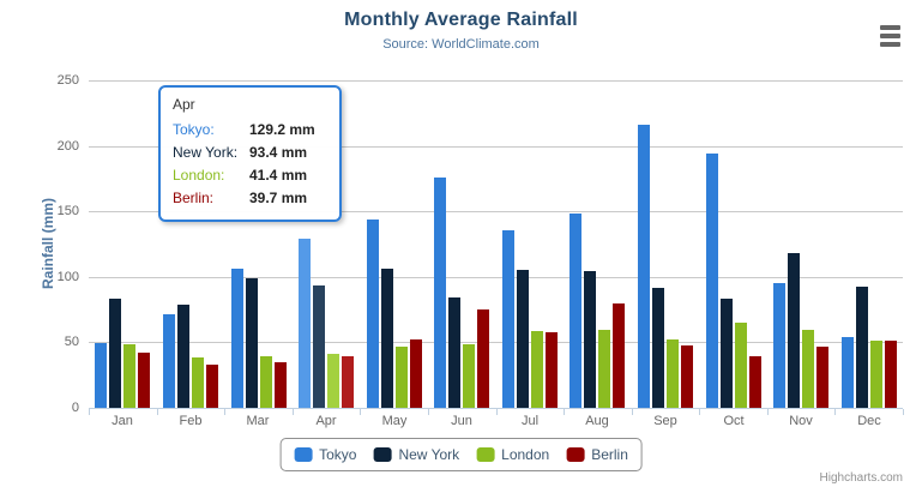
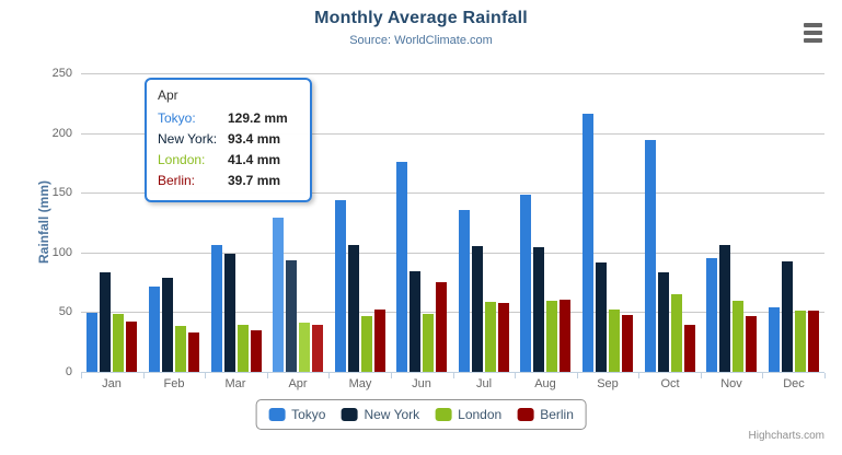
Berlin/Aug: 80 -> 60
New York/Nov: 118 -> 107
